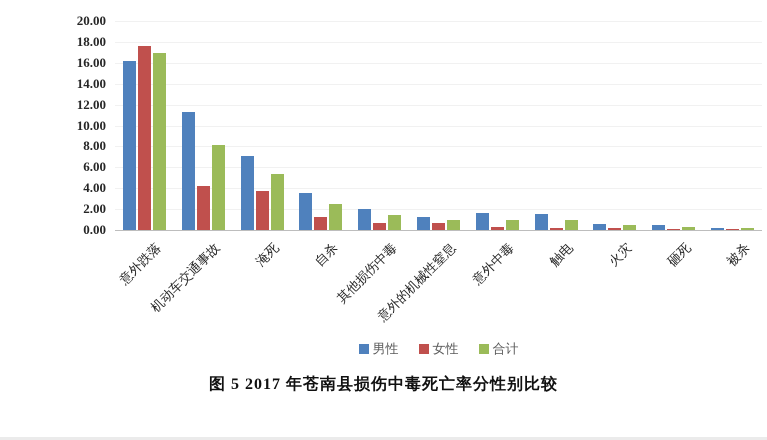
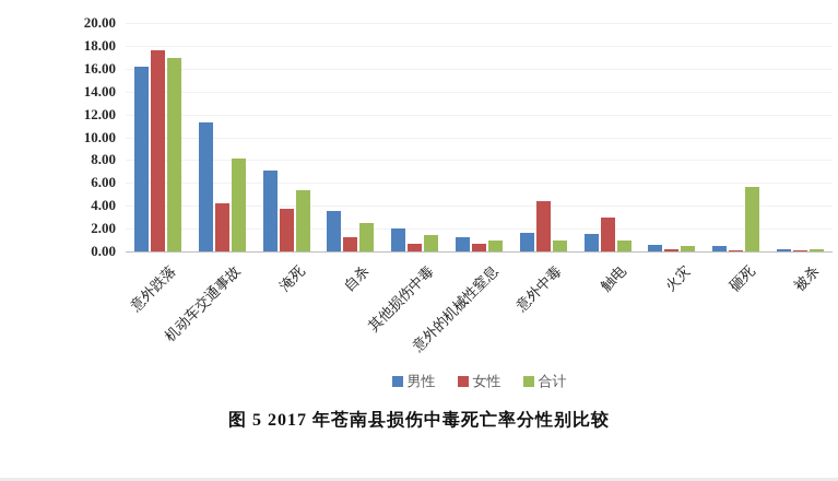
女性/意外中毒: 0.3 -> 4.4
女性/触电: 0.2 -> 3.0
合计/砸死: 0.2 -> 5.6
